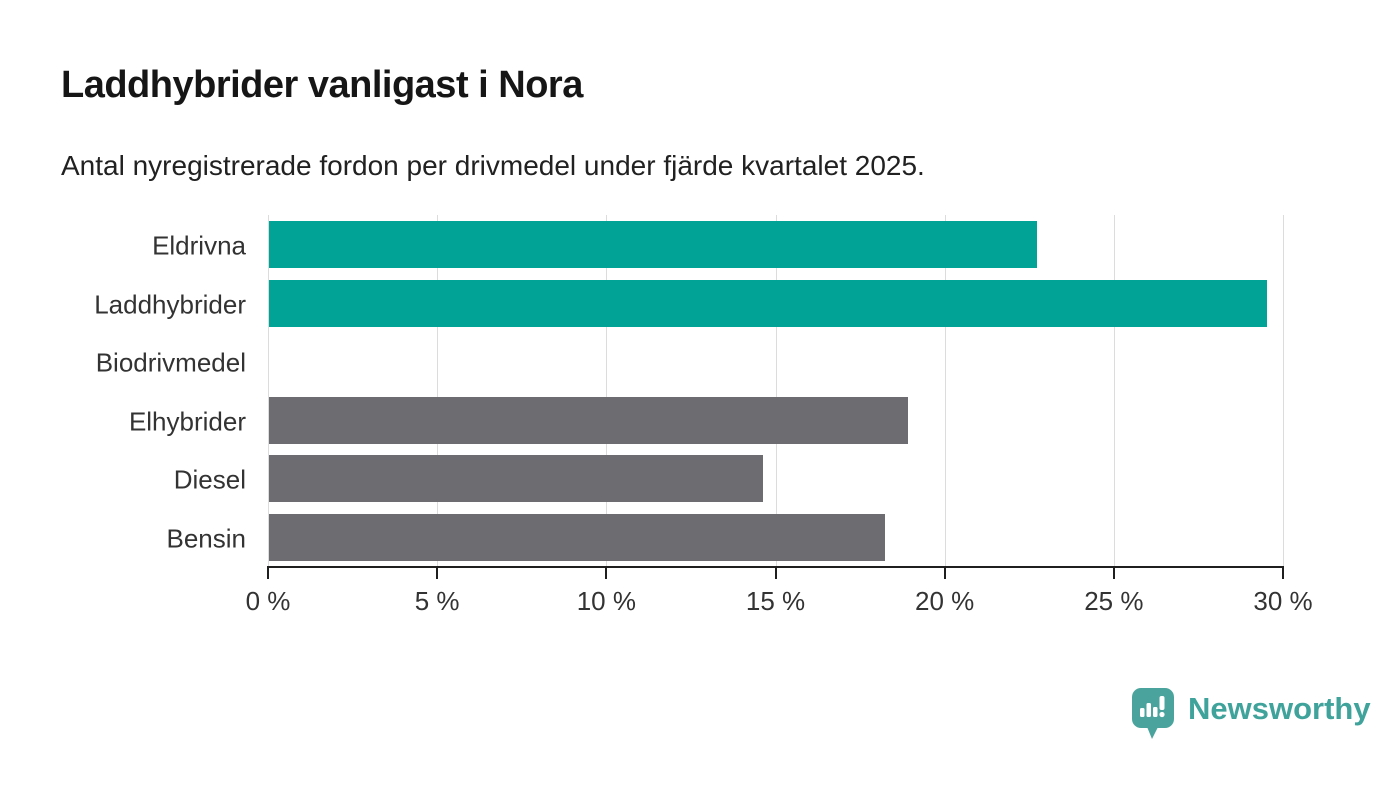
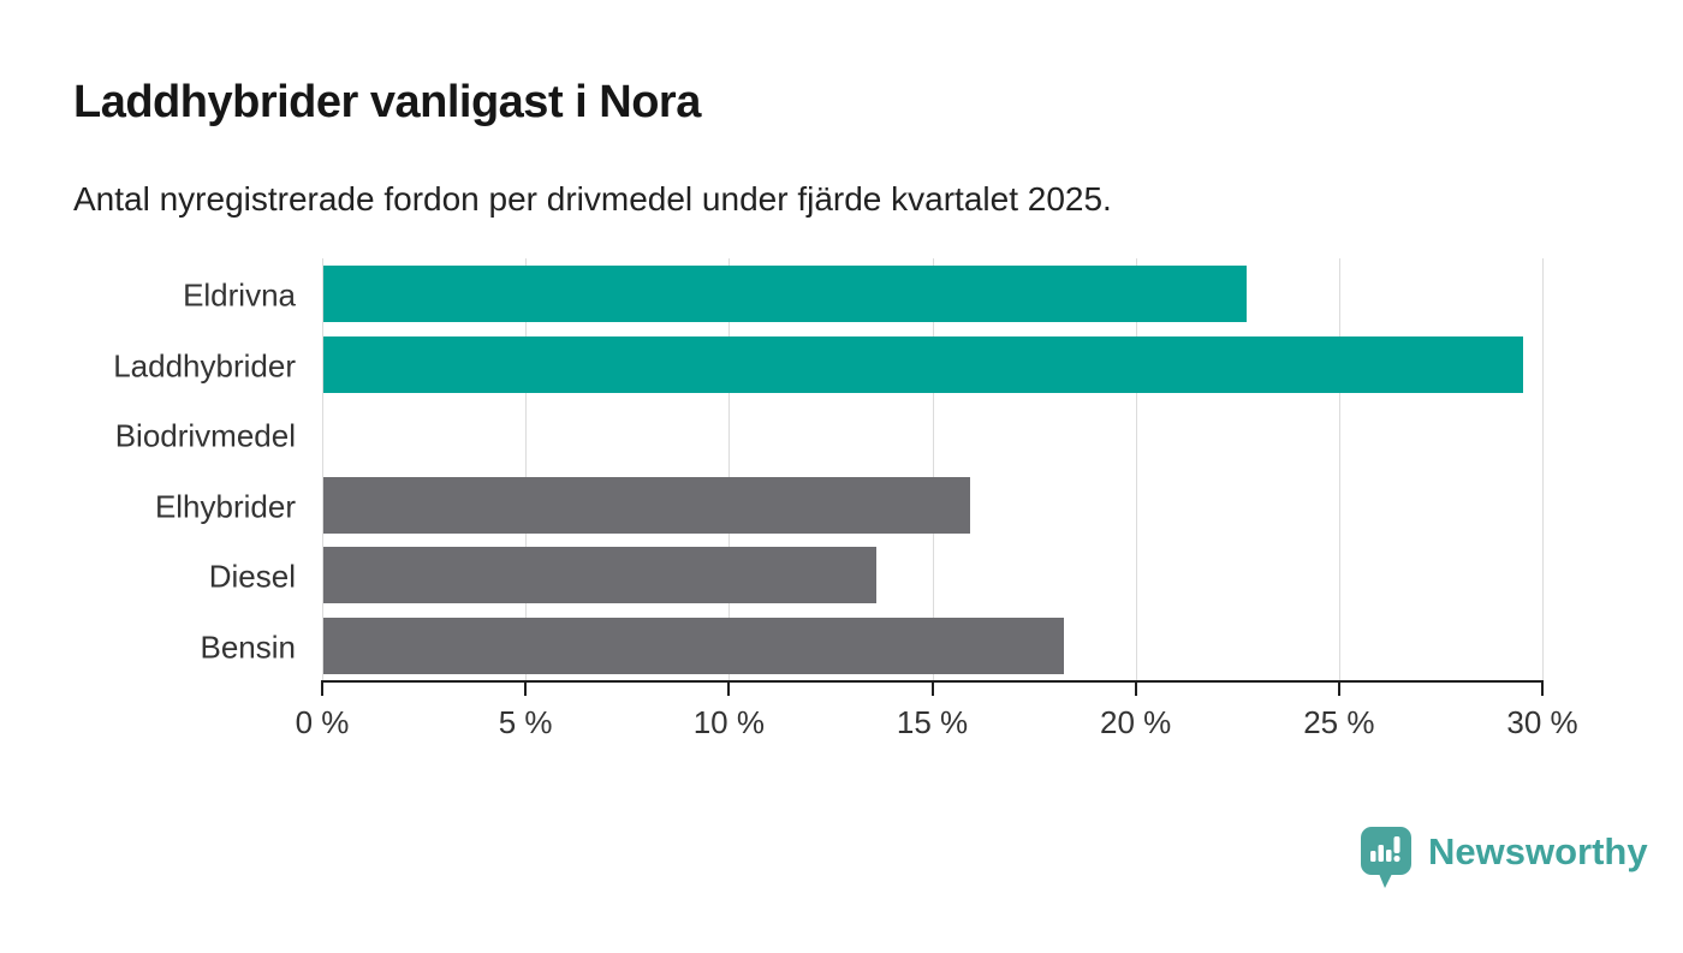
Elhybrider: 18.9% -> 15.9%
Diesel: 14.6% -> 13.6%
